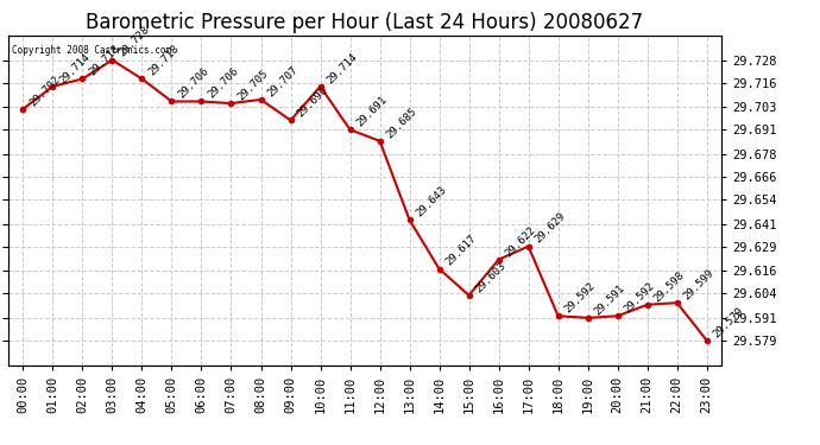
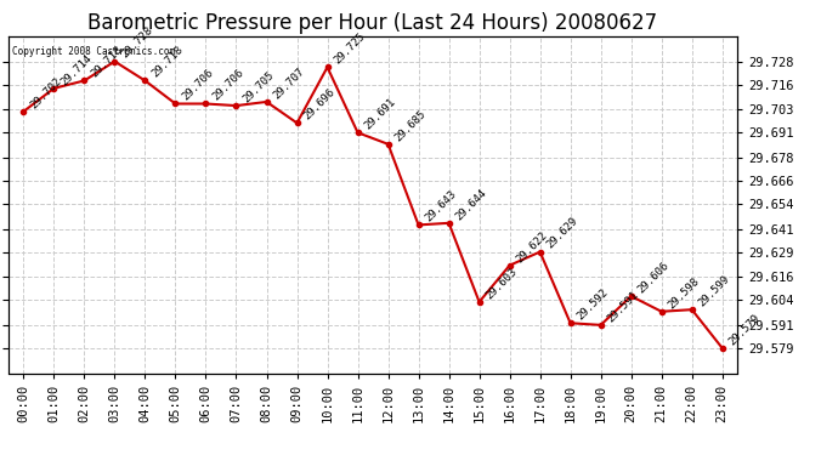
10:00: 29.714 -> 29.725
14:00: 29.617 -> 29.644
20:00: 29.592 -> 29.606
